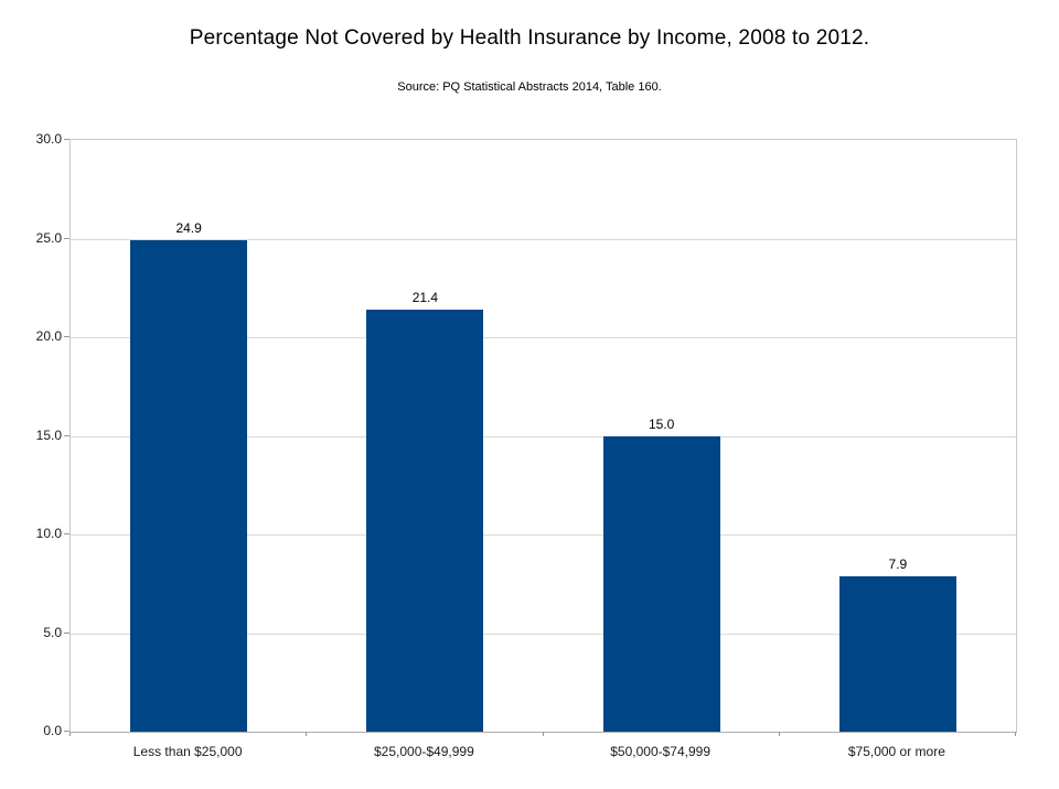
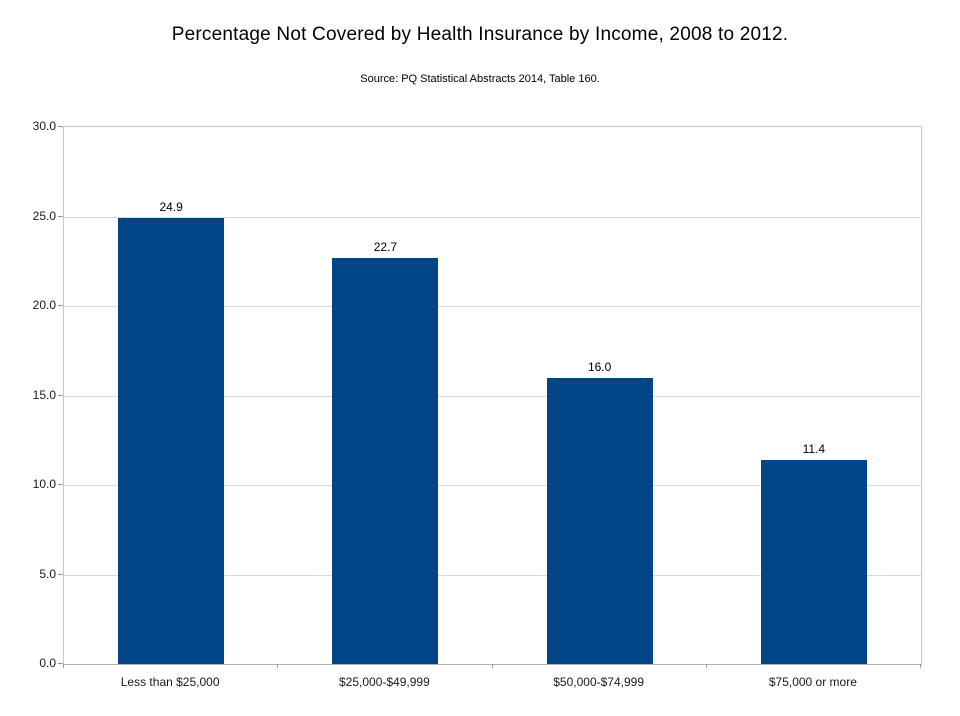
$25,000-$49,999: 21.4 -> 22.7
$50,000-$74,999: 15.0 -> 16.0
$75,000 or more: 7.9 -> 11.4
